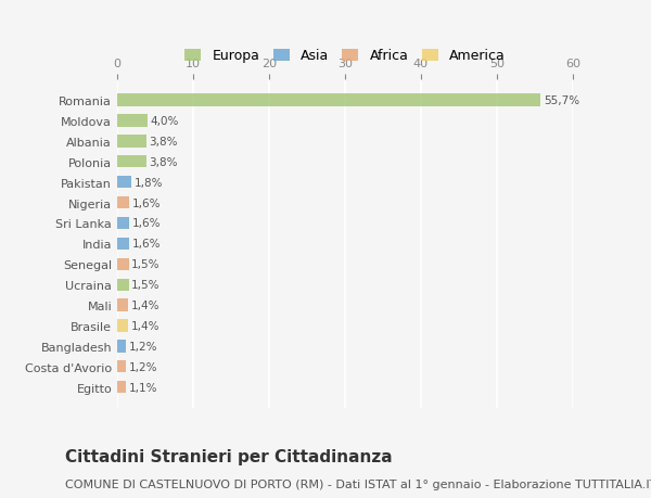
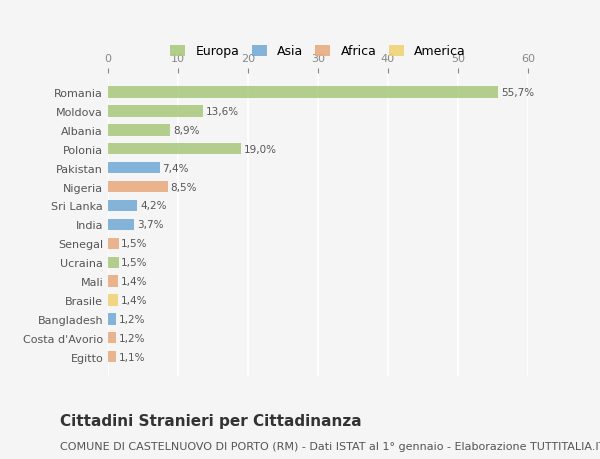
Moldova: 4,0% -> 13,6%
Albania: 3,8% -> 8,9%
Polonia: 3,8% -> 19,0%
Pakistan: 1,8% -> 7,4%
Nigeria: 1,6% -> 8,5%
Sri Lanka: 1,6% -> 4,2%
India: 1,6% -> 3,7%
